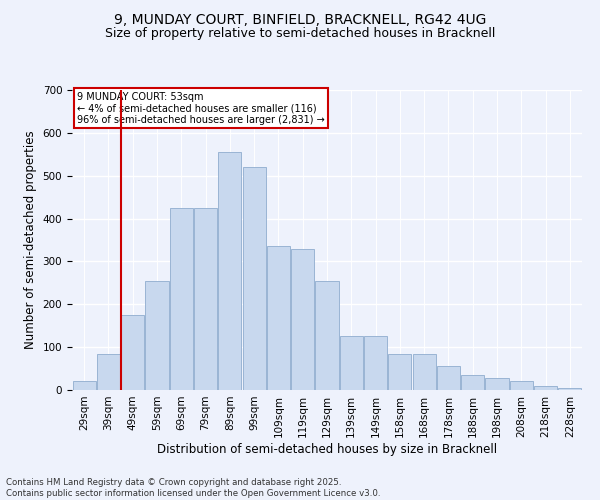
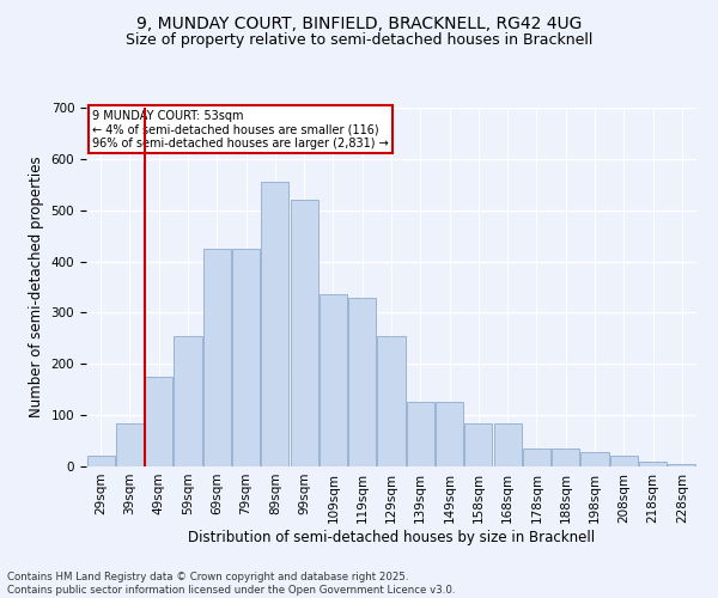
178sqm: 57 -> 35
